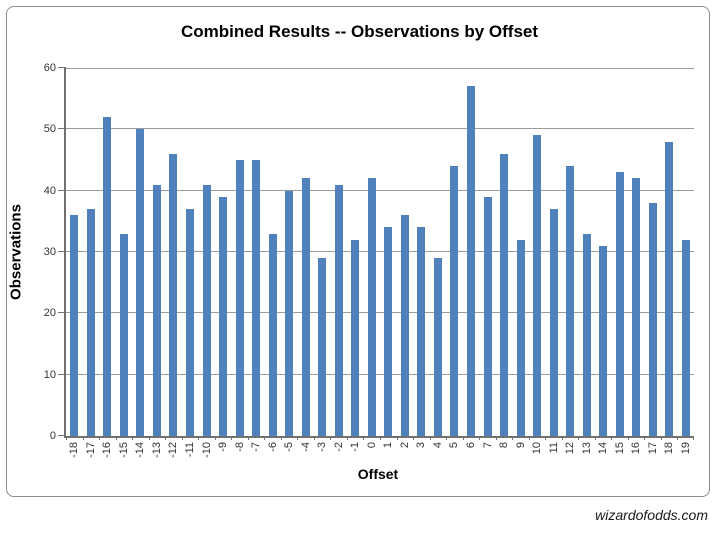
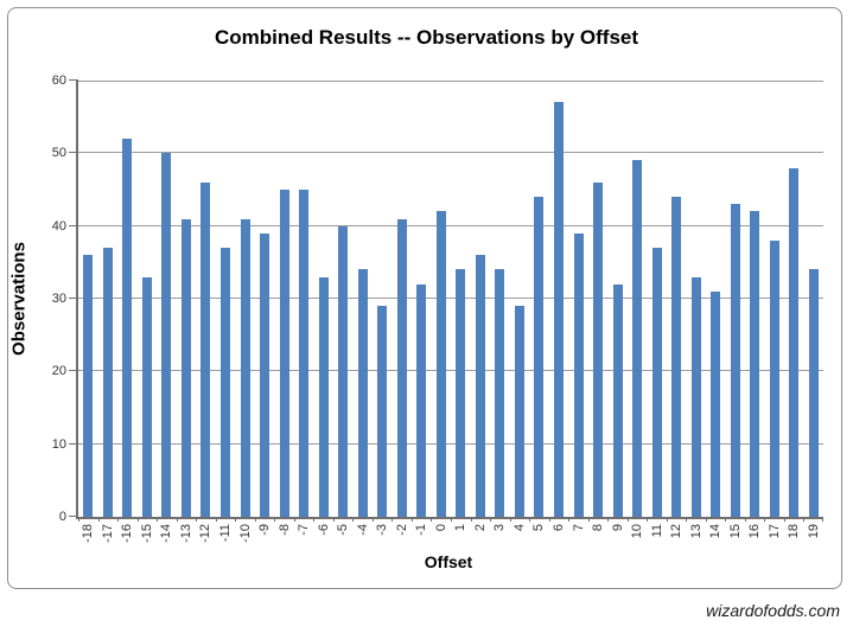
-4: 42 -> 34
19: 32 -> 34
